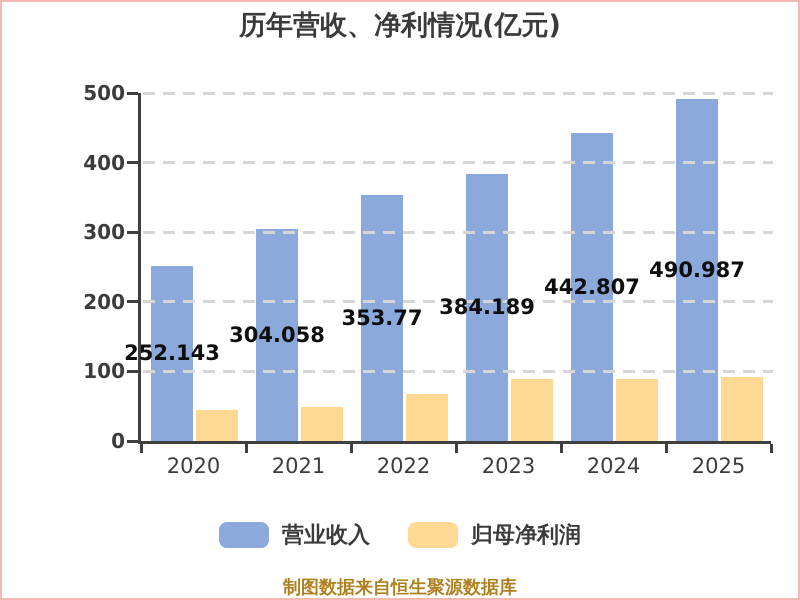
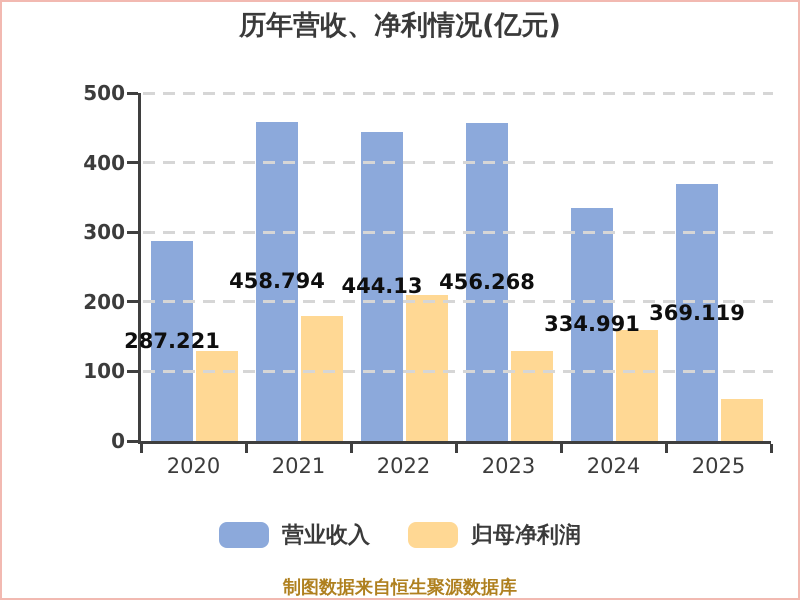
营业收入/2020: 252.143 -> 287.221
归母净利润/2020: 40 -> 130
营业收入/2021: 304.058 -> 458.794
归母净利润/2021: 50 -> 180
营业收入/2022: 353.77 -> 444.13
归母净利润/2022: 70 -> 210
营业收入/2023: 384.189 -> 456.268
归母净利润/2023: 90 -> 130
营业收入/2024: 442.807 -> 334.991
归母净利润/2024: 90 -> 160
营业收入/2025: 490.987 -> 369.119
归母净利润/2025: 90 -> 60
